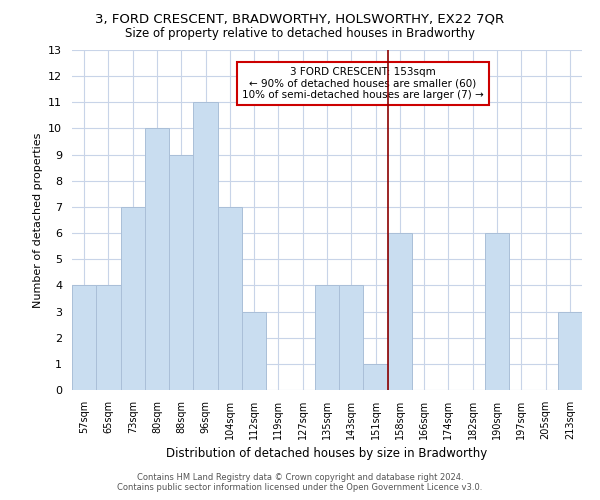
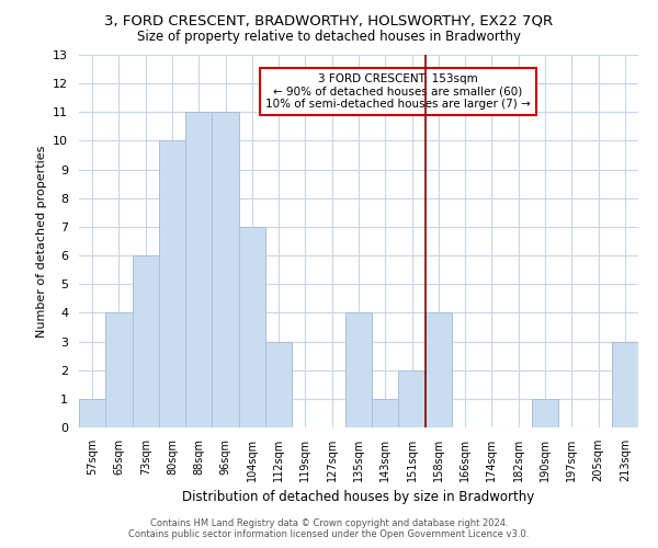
57sqm: 4 -> 1
73sqm: 7 -> 6
88sqm: 9 -> 11
143sqm: 4 -> 1
151sqm: 1 -> 2
158sqm: 6 -> 4
190sqm: 6 -> 1
